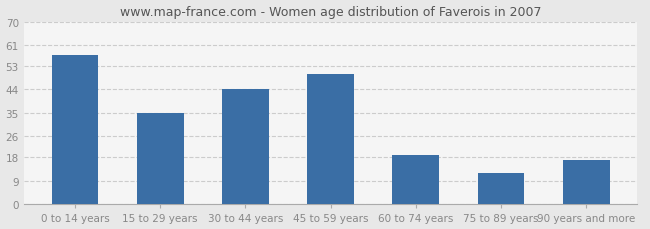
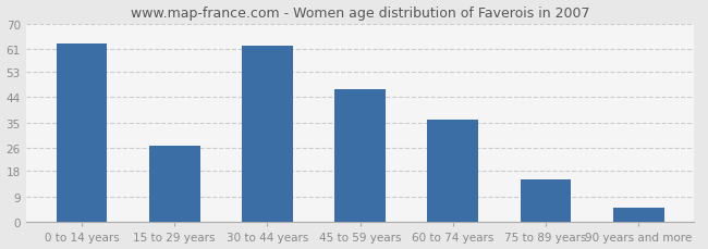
0 to 14 years: 57 -> 63
15 to 29 years: 35 -> 27
30 to 44 years: 44 -> 62
45 to 59 years: 50 -> 47
60 to 74 years: 19 -> 36
75 to 89 years: 12 -> 15
90 years and more: 17 -> 5
